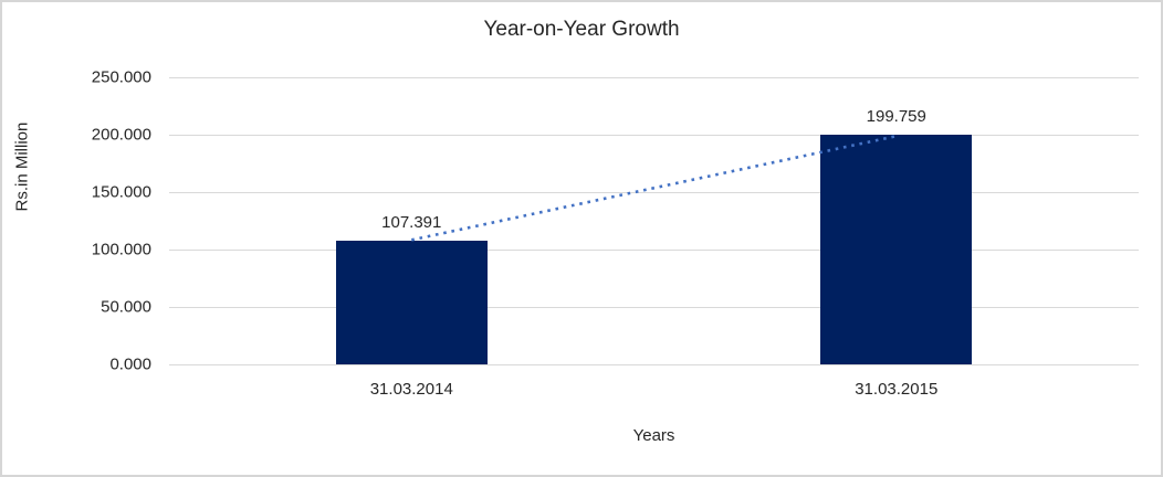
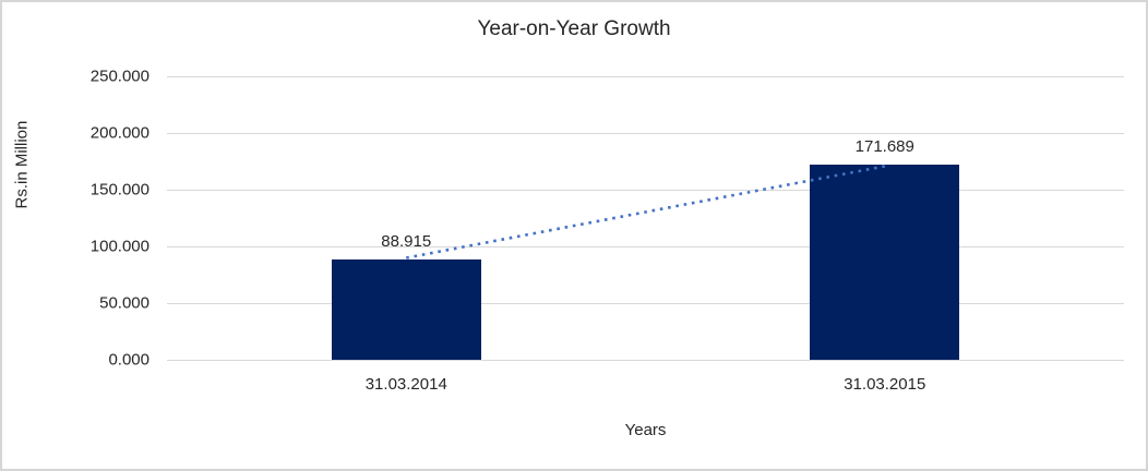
31.03.2014: 107.391 -> 88.915
31.03.2015: 199.759 -> 171.689
